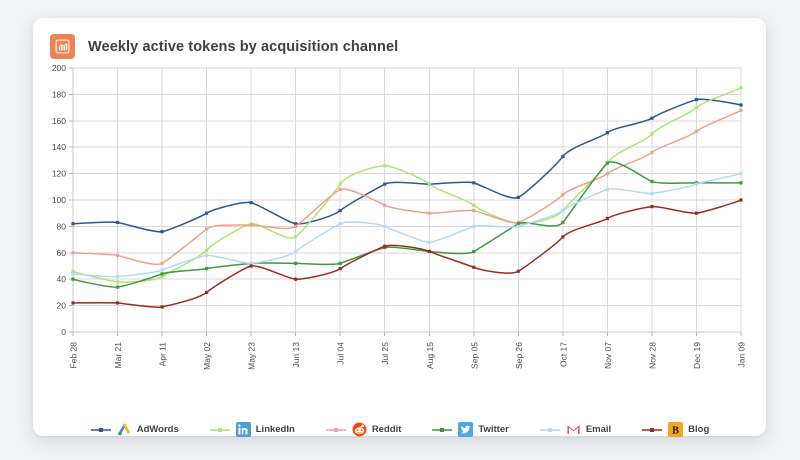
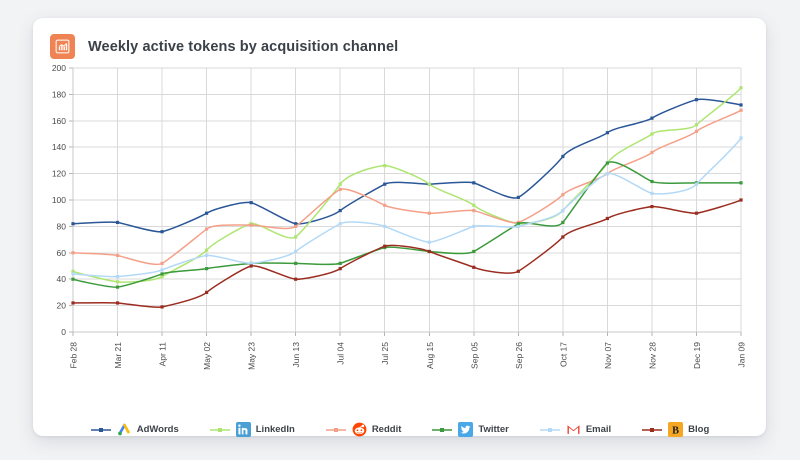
Email/Nov 07: 108 -> 120
LinkedIn/Dec 19: 170 -> 157
Email/Jan 09: 120 -> 147
